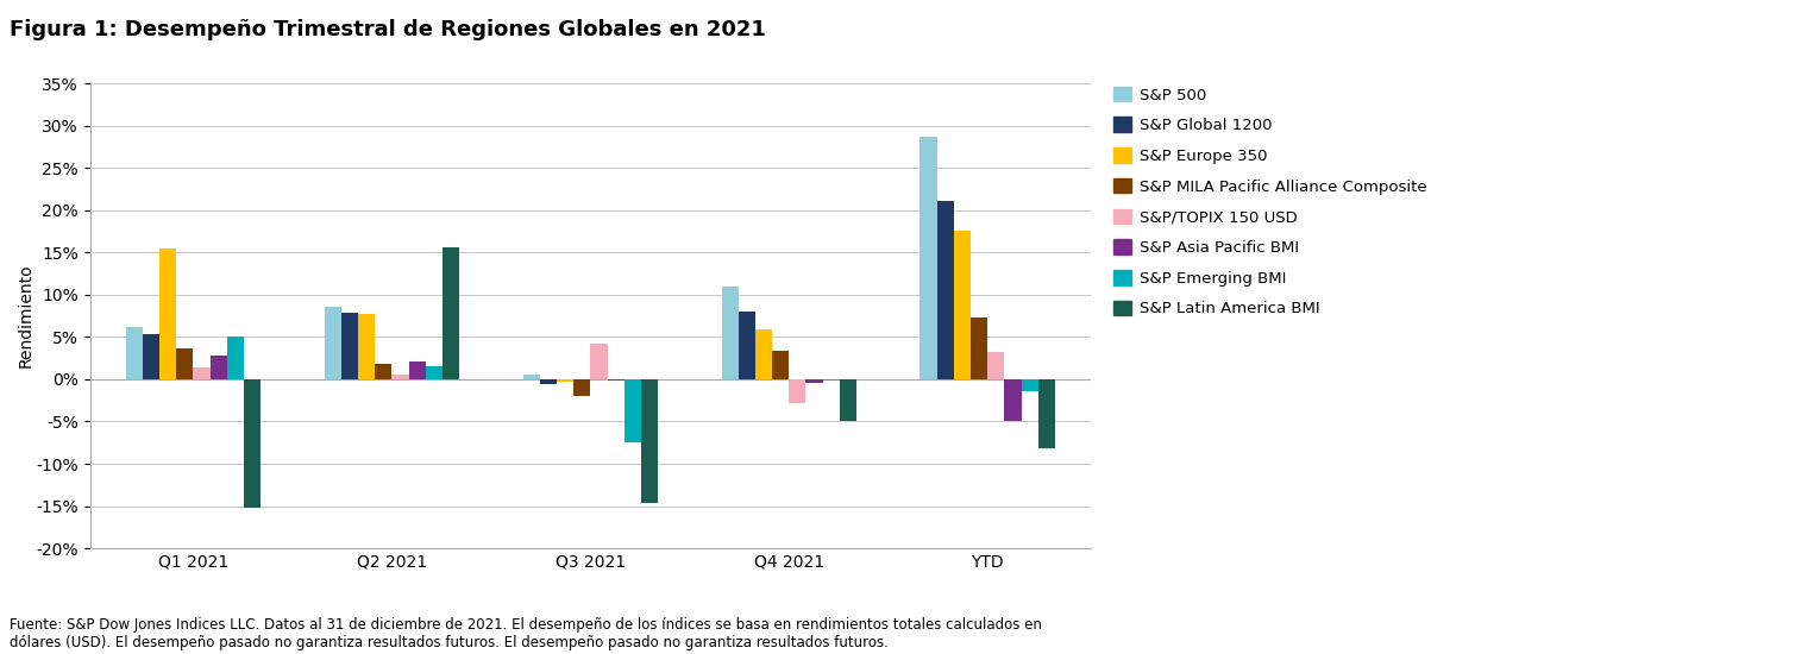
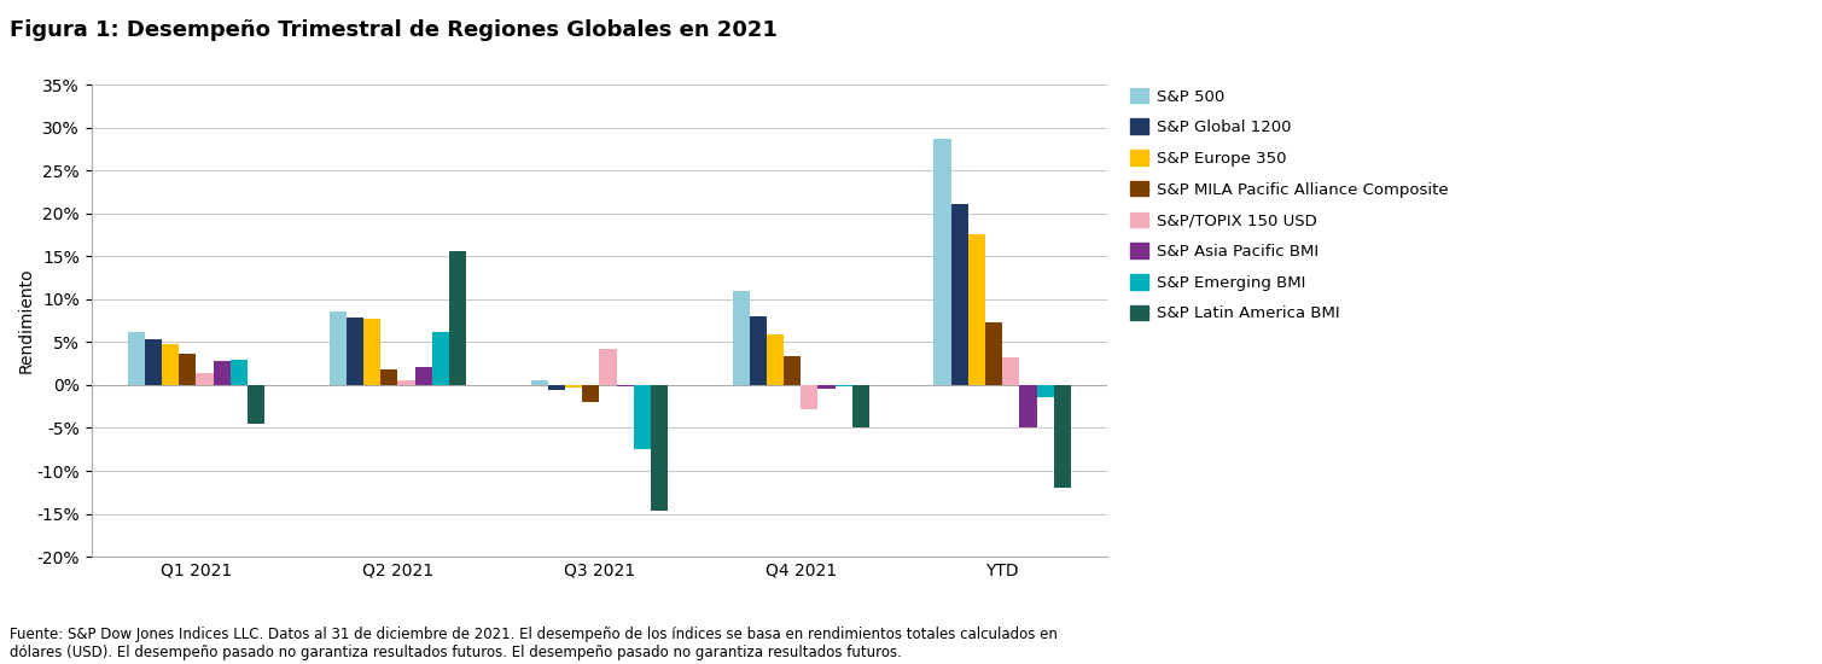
S&P Europe 350/Q1 2021: 15.4% -> 4.7%
S&P Emerging BMI/Q1 2021: 5.0% -> 2.9%
S&P Latin America BMI/Q1 2021: -15.2% -> -4.5%
S&P Emerging BMI/Q2 2021: 1.6% -> 6.2%
S&P Latin America BMI/YTD: -8.2% -> -12.0%
